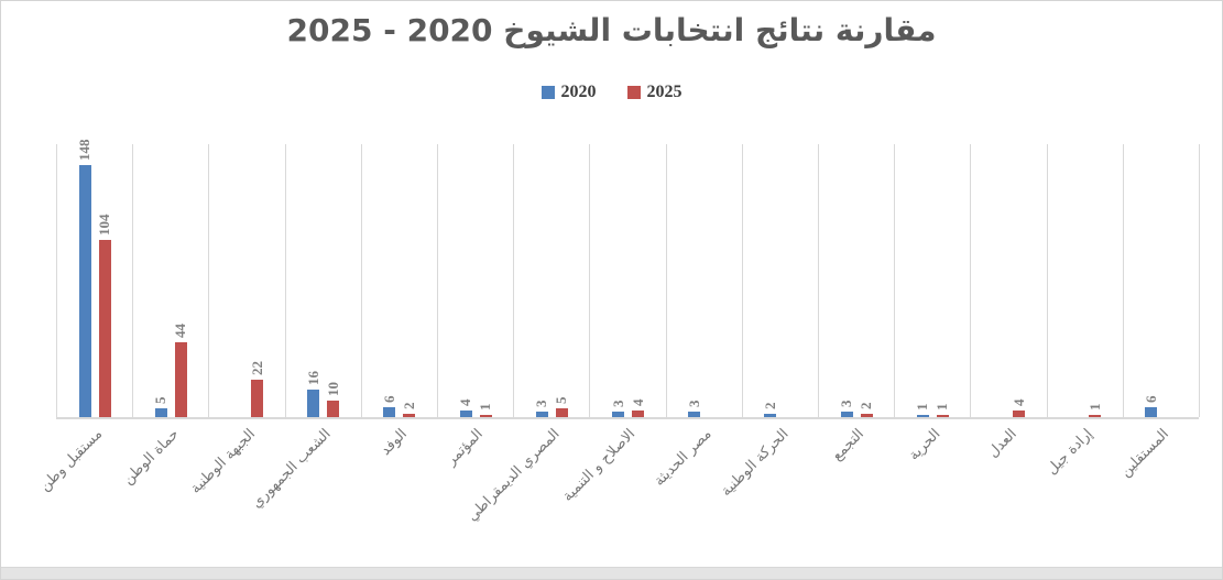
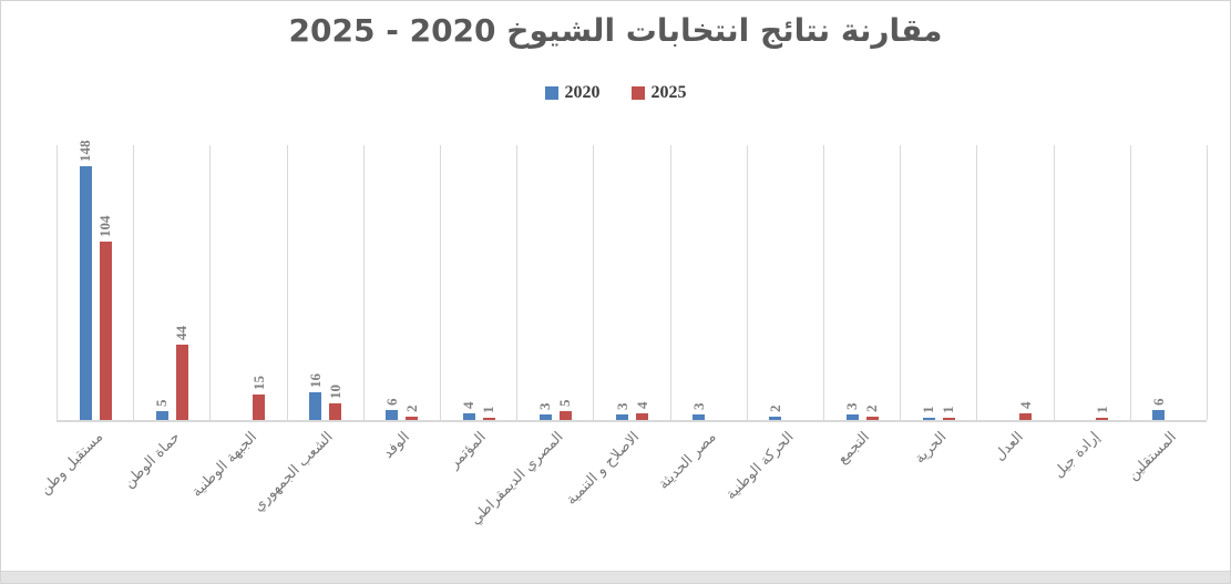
2025/الجبهة الوطنية: 22 -> 15
